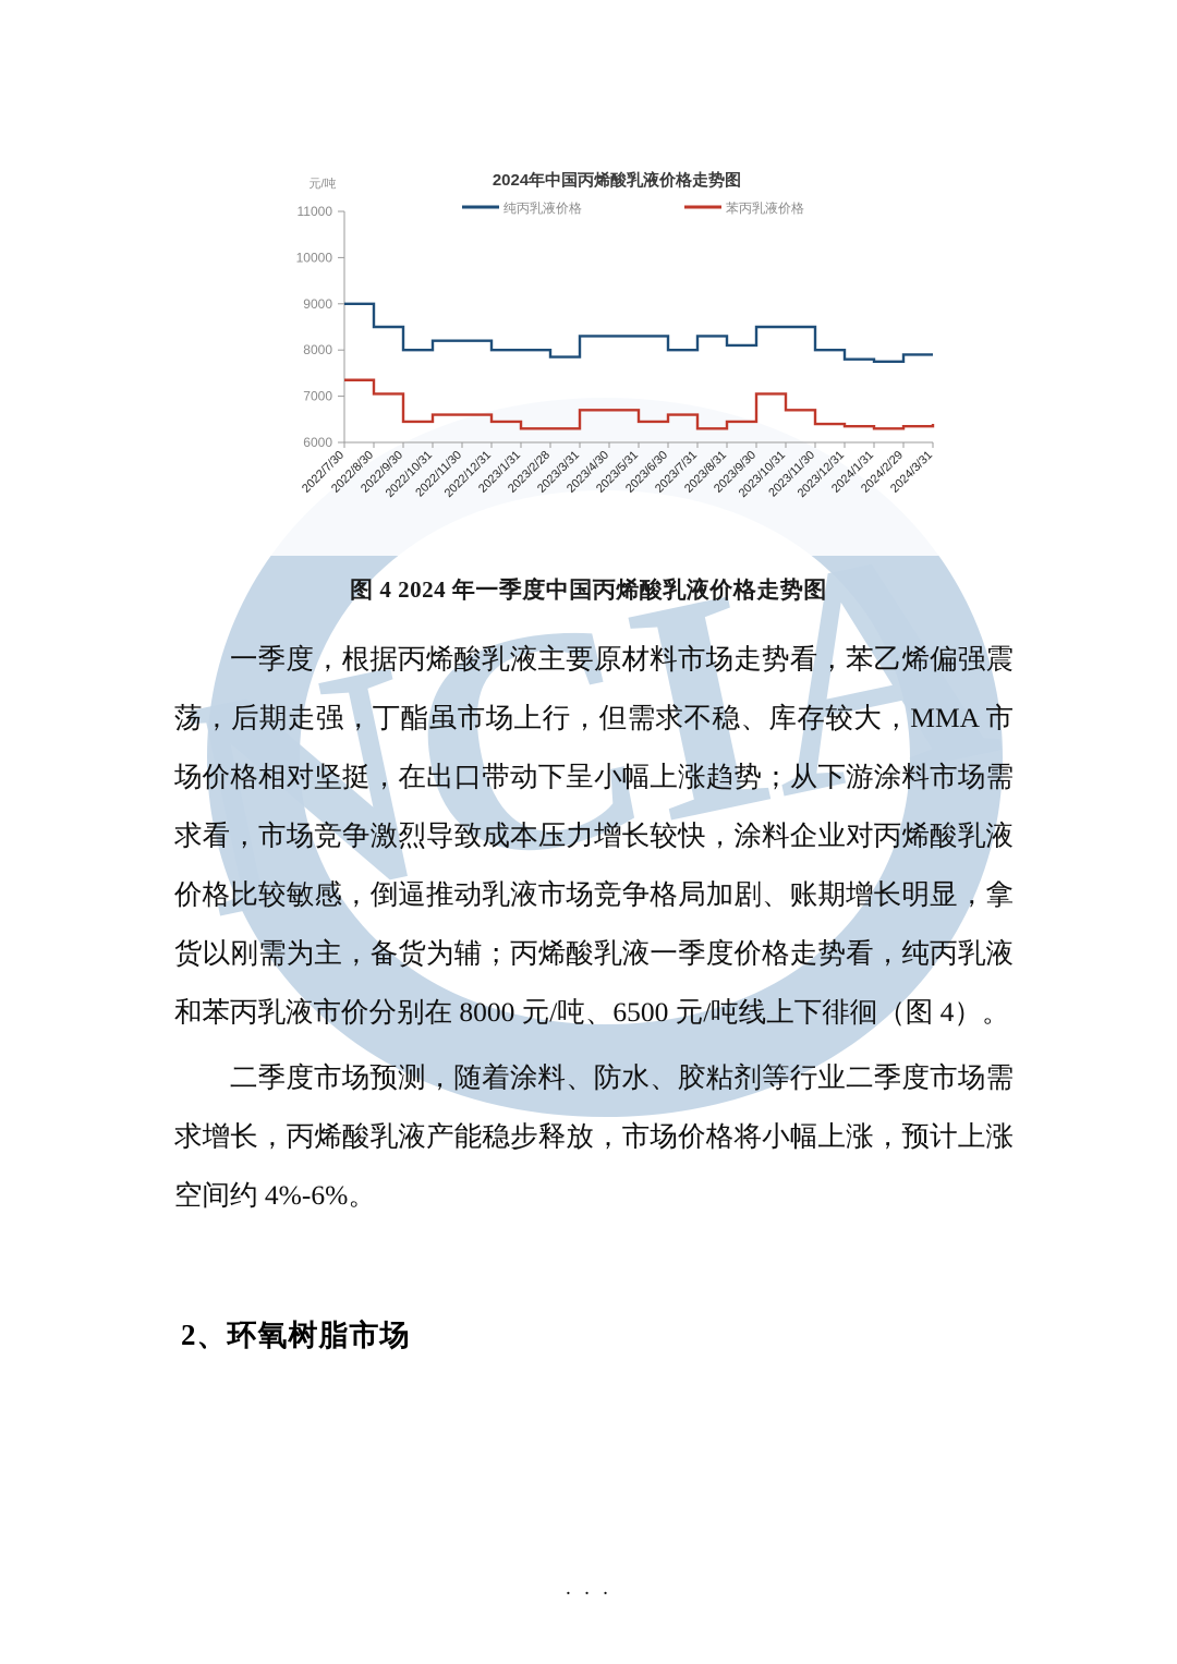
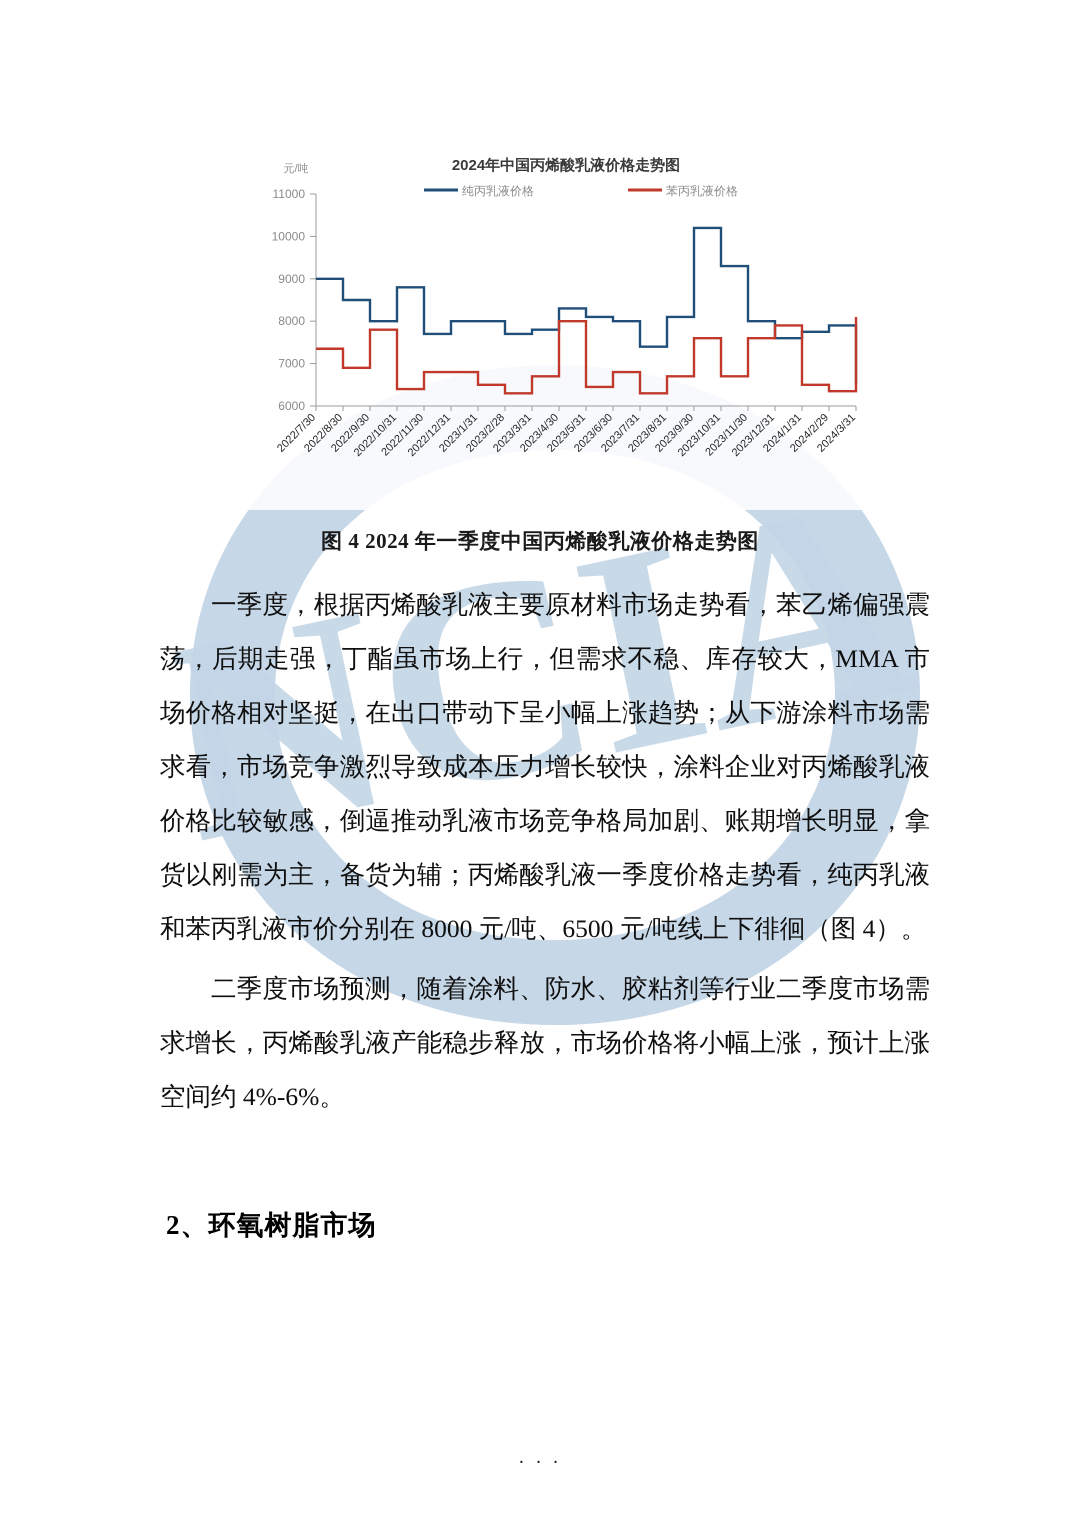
苯丙乳液价格/2022/8/30: 7000 -> 6900
苯丙乳液价格/2022/9/30: 6400 -> 7800
纯丙乳液价格/2022/10/31: 8200 -> 8800
苯丙乳液价格/2022/10/31: 6600 -> 6400
纯丙乳液价格/2022/11/30: 8200 -> 7700
苯丙乳液价格/2022/11/30: 6600 -> 6800
苯丙乳液价格/2022/12/31: 6400 -> 6800
苯丙乳液价格/2023/1/31: 6300 -> 6500
纯丙乳液价格/2023/2/28: 7800 -> 7700
纯丙乳液价格/2023/3/31: 8300 -> 7800
苯丙乳液价格/2023/4/30: 6700 -> 8000
纯丙乳液价格/2023/5/31: 8300 -> 8100
苯丙乳液价格/2023/6/30: 6600 -> 6800
纯丙乳液价格/2023/7/31: 8300 -> 7400
苯丙乳液价格/2023/8/31: 6400 -> 6700
纯丙乳液价格/2023/9/30: 8500 -> 10200
苯丙乳液价格/2023/9/30: 7000 -> 7600
纯丙乳液价格/2023/10/31: 8500 -> 9300
苯丙乳液价格/2023/11/30: 6400 -> 7600
纯丙乳液价格/2023/12/31: 7800 -> 7600
苯丙乳液价格/2023/12/31: 6400 -> 7900
苯丙乳液价格/2024/1/31: 6300 -> 6500
纯丙乳液价格/2024/3/31: 7900 -> 6500
苯丙乳液价格/2024/3/31: 6400 -> 8100
